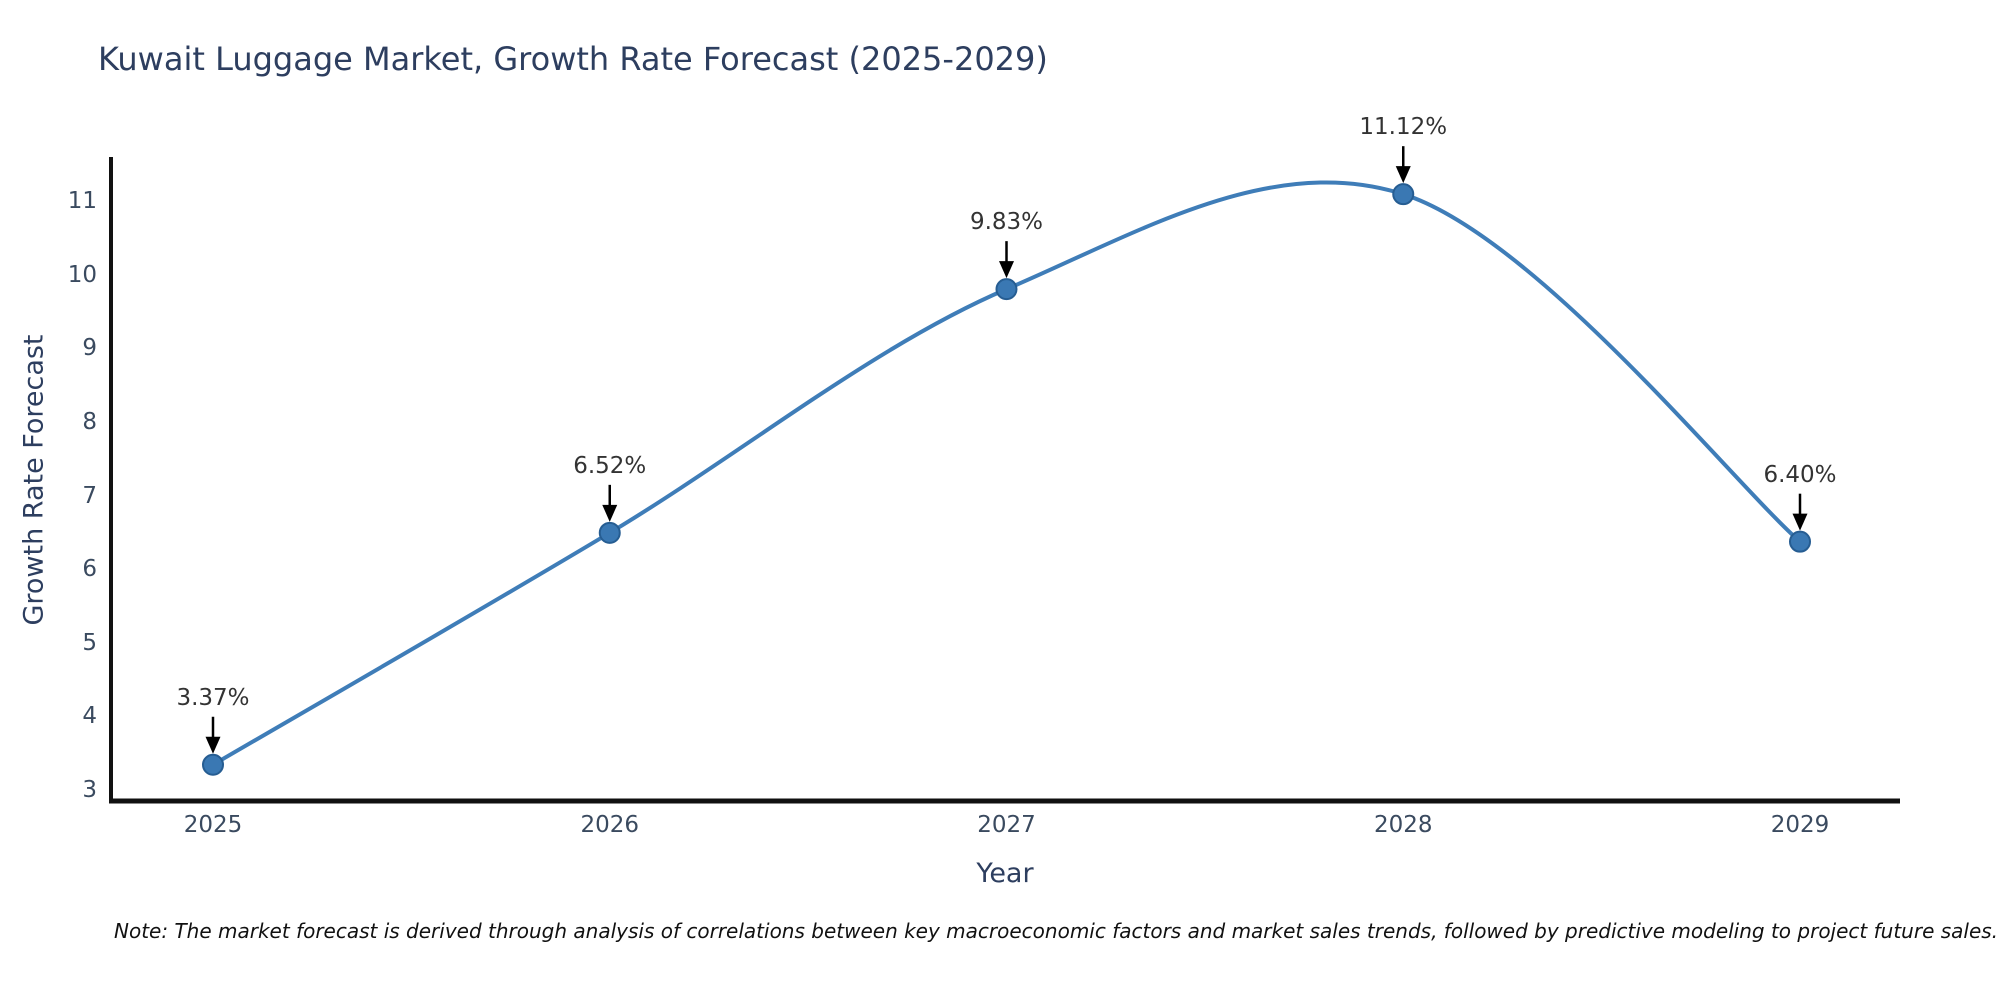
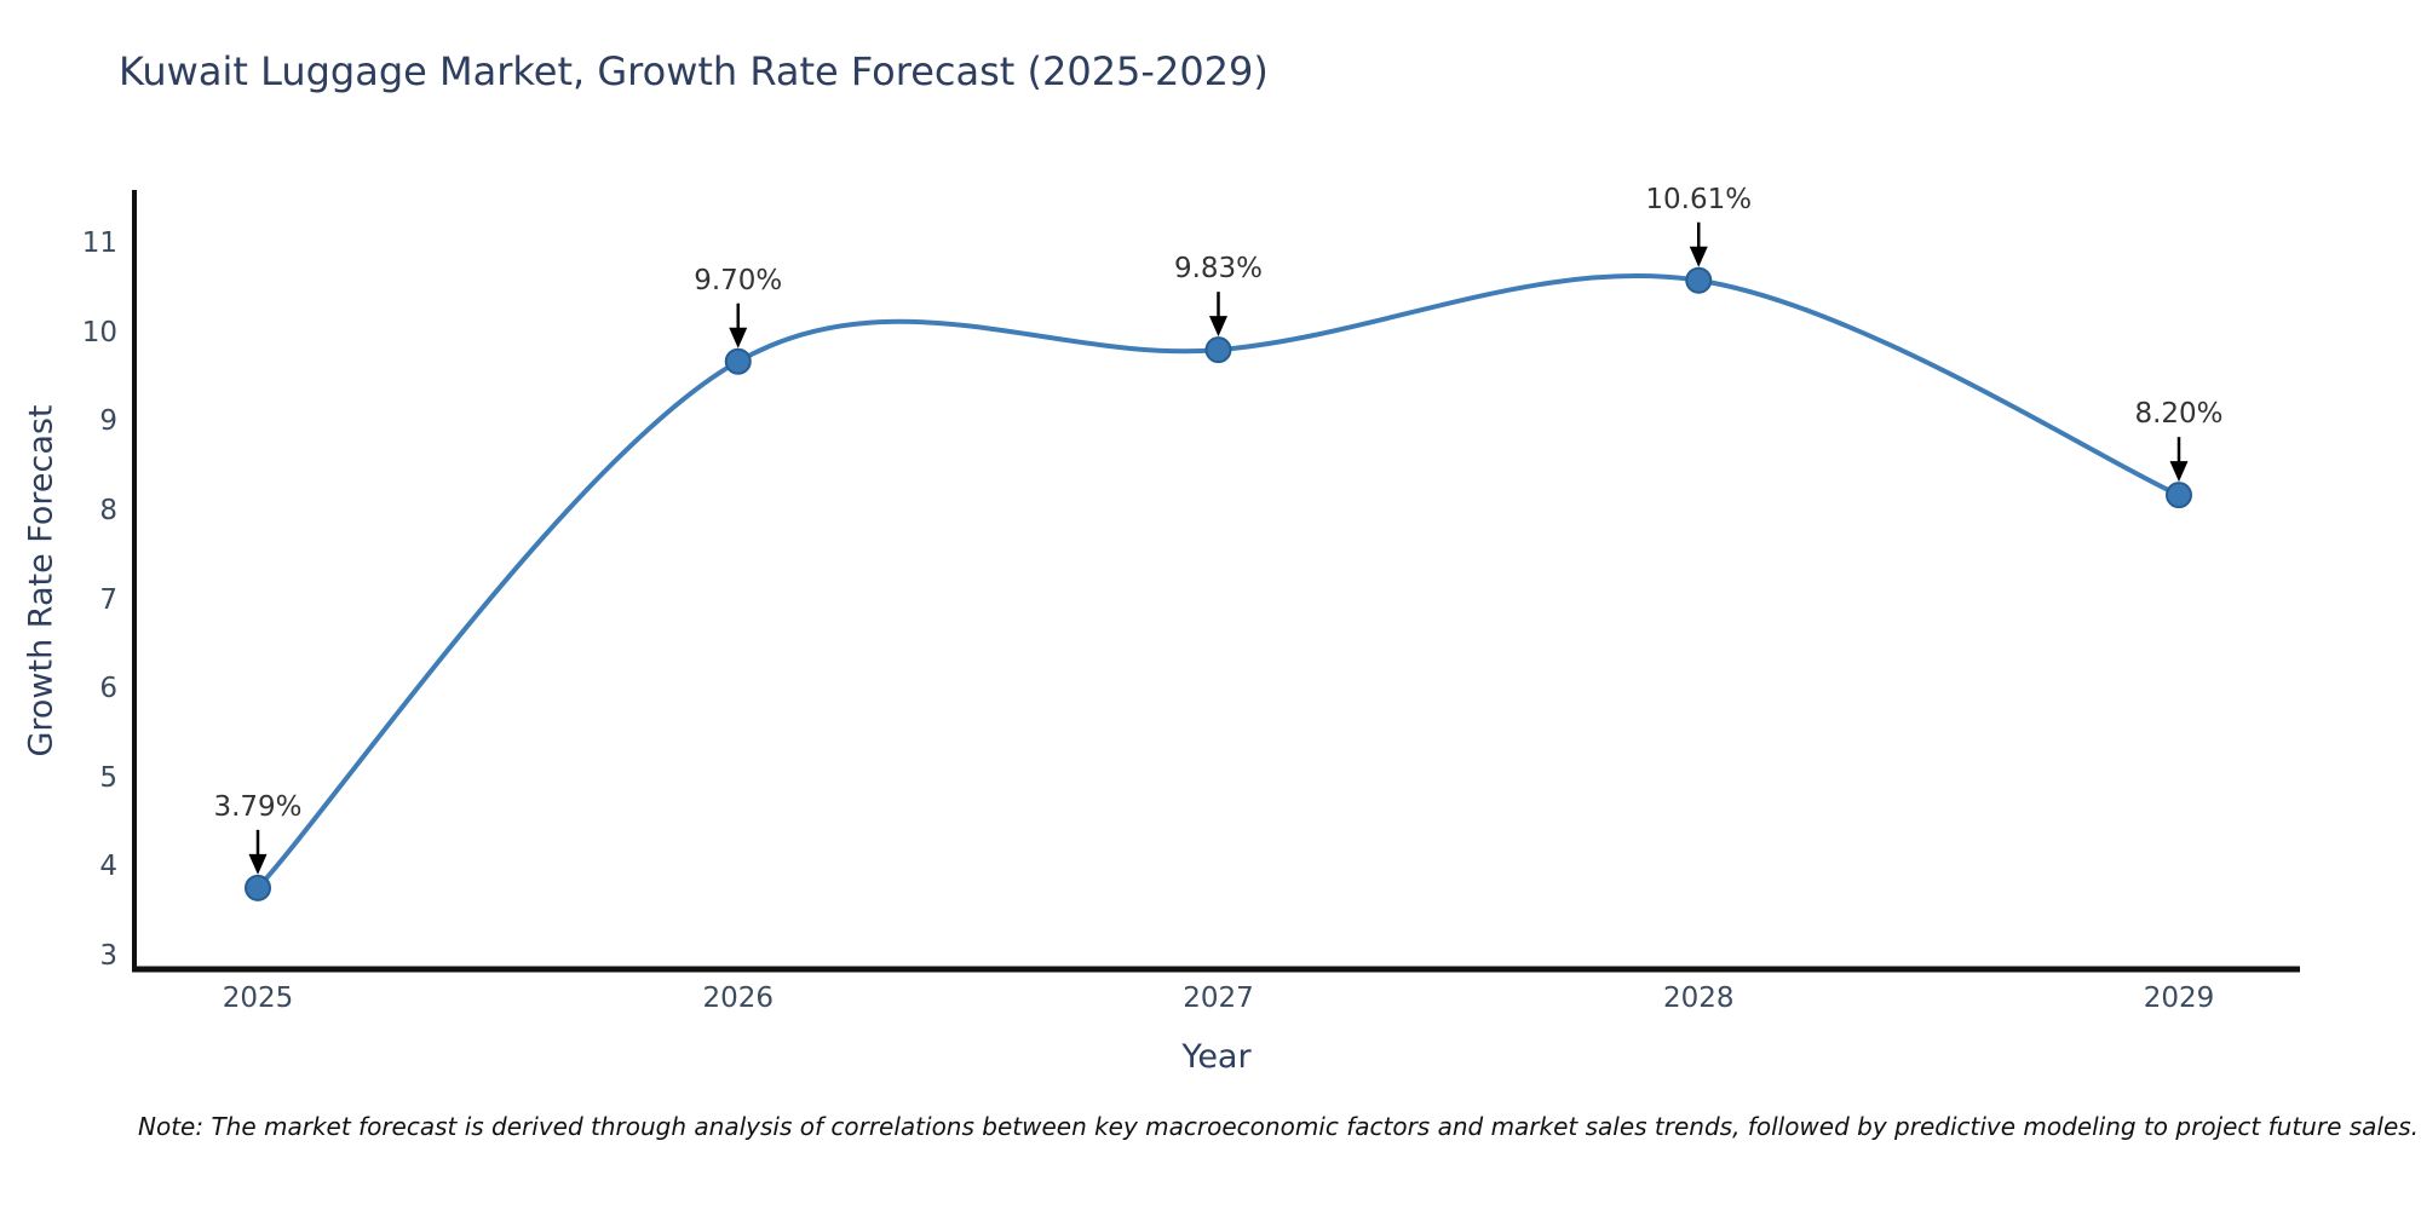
2025: 3.37% -> 3.79%
2026: 6.52% -> 9.70%
2028: 11.12% -> 10.61%
2029: 6.40% -> 8.20%
